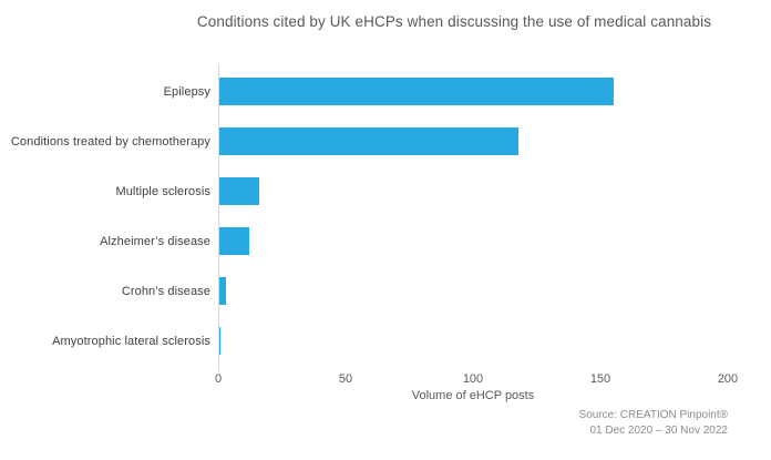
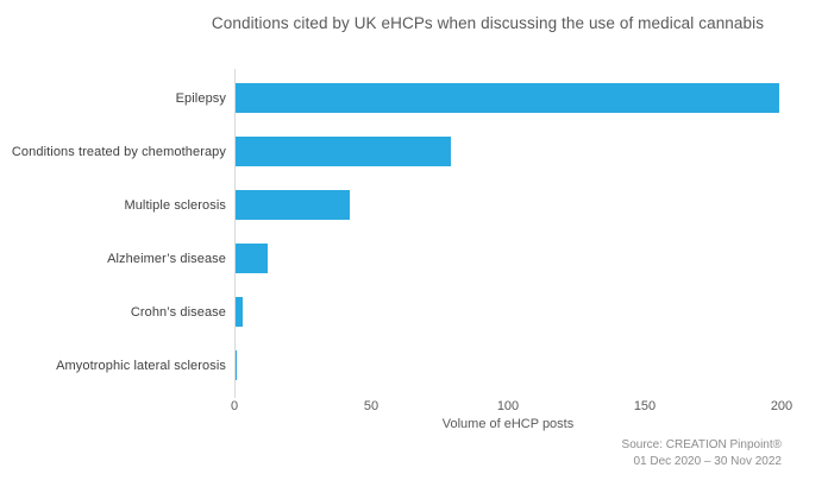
Epilepsy: 155 -> 199
Conditions treated by chemotherapy: 118 -> 79
Multiple sclerosis: 16 -> 42
